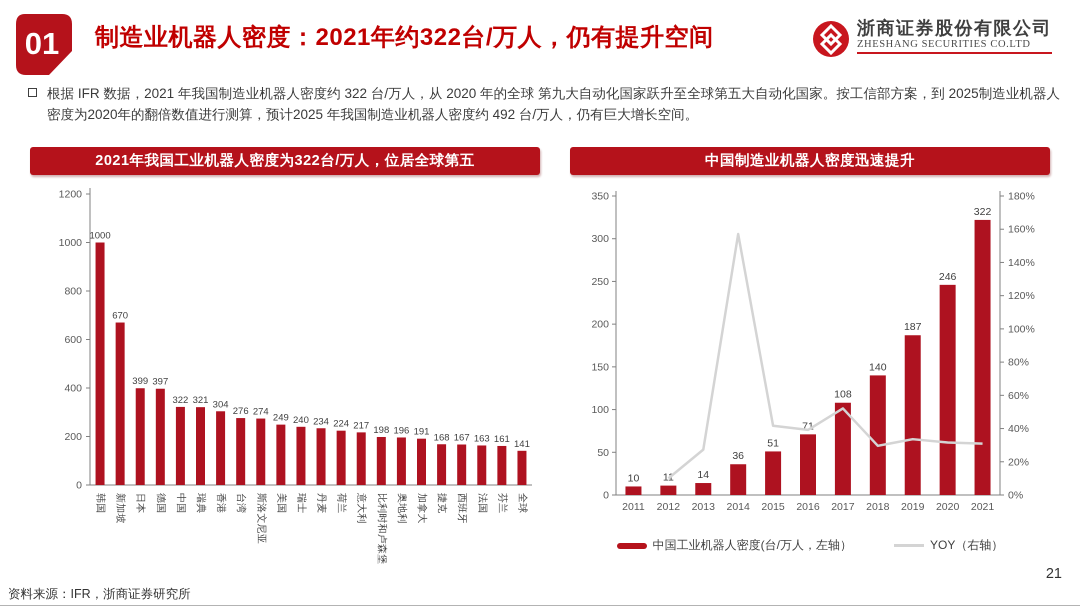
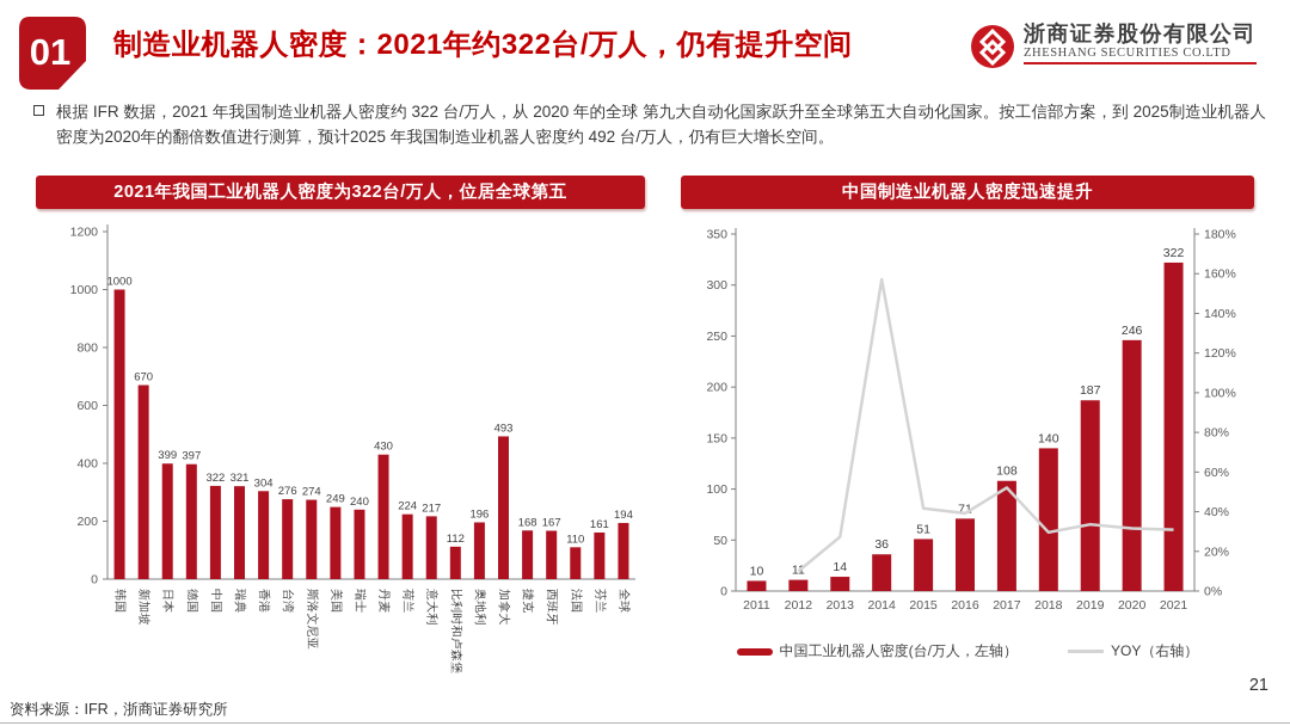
2021年我国工业机器人密度为322台/万人，位居全球第五/丹麦: 234 -> 430
2021年我国工业机器人密度为322台/万人，位居全球第五/比利时和卢森堡: 198 -> 112
2021年我国工业机器人密度为322台/万人，位居全球第五/加拿大: 191 -> 493
2021年我国工业机器人密度为322台/万人，位居全球第五/法国: 163 -> 110
2021年我国工业机器人密度为322台/万人，位居全球第五/全球: 141 -> 194
